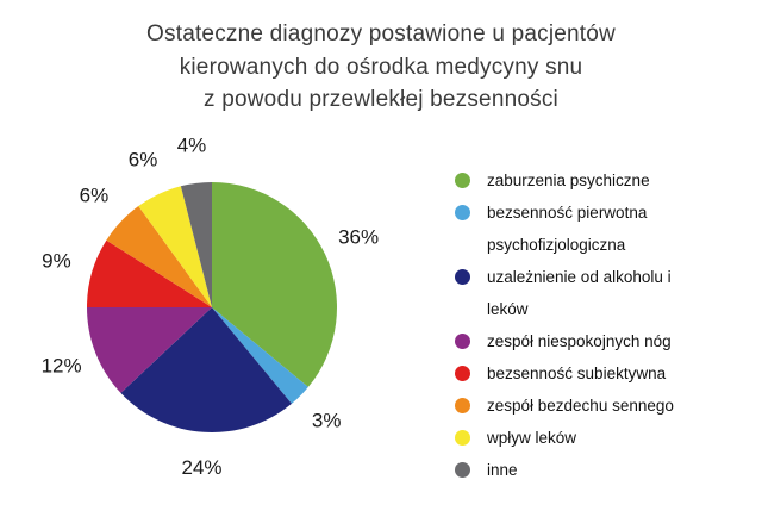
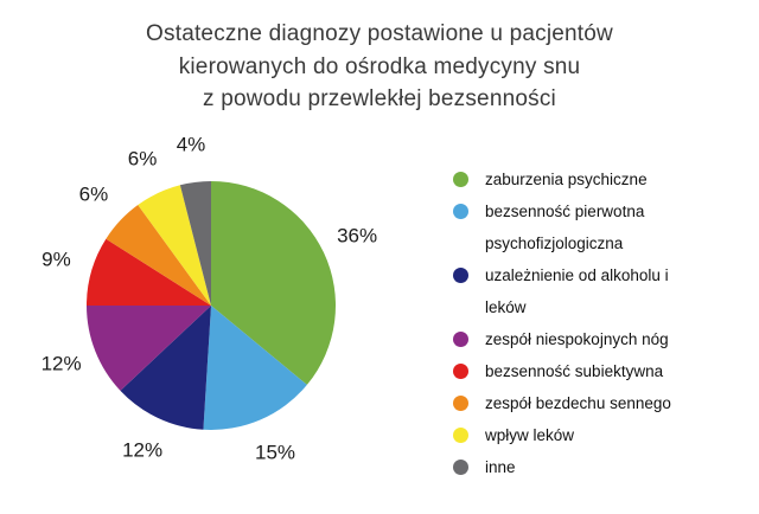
bezsenność pierwotna psychofizjologiczna: 3% -> 15%
uzależnienie od alkoholu i leków: 24% -> 12%
